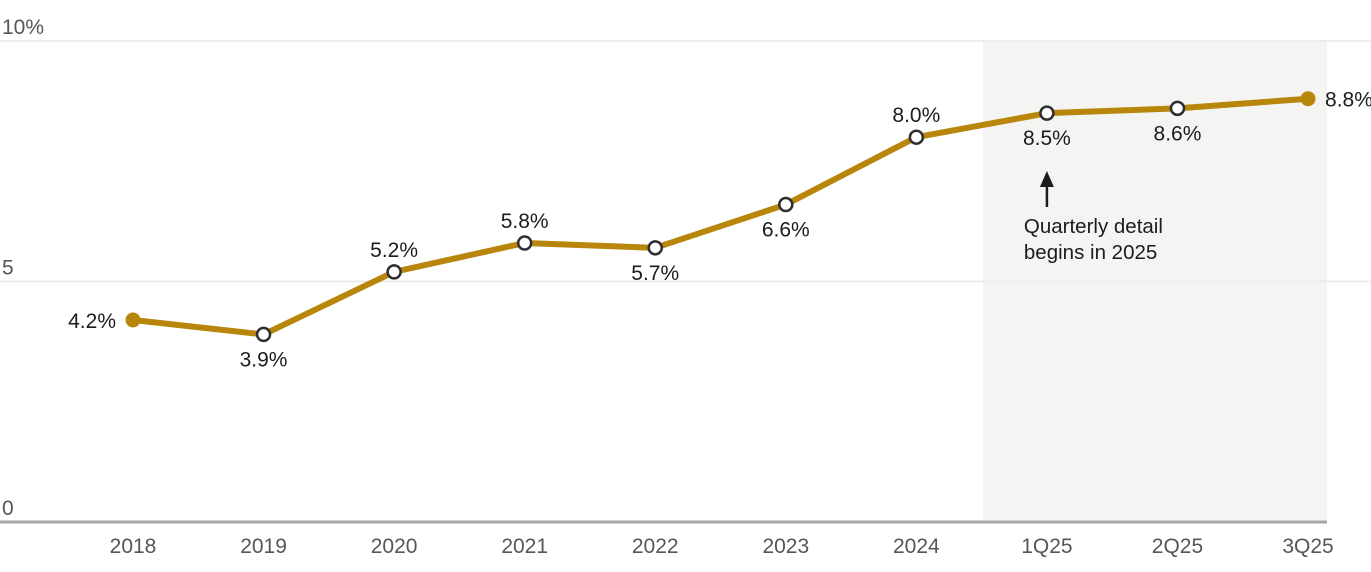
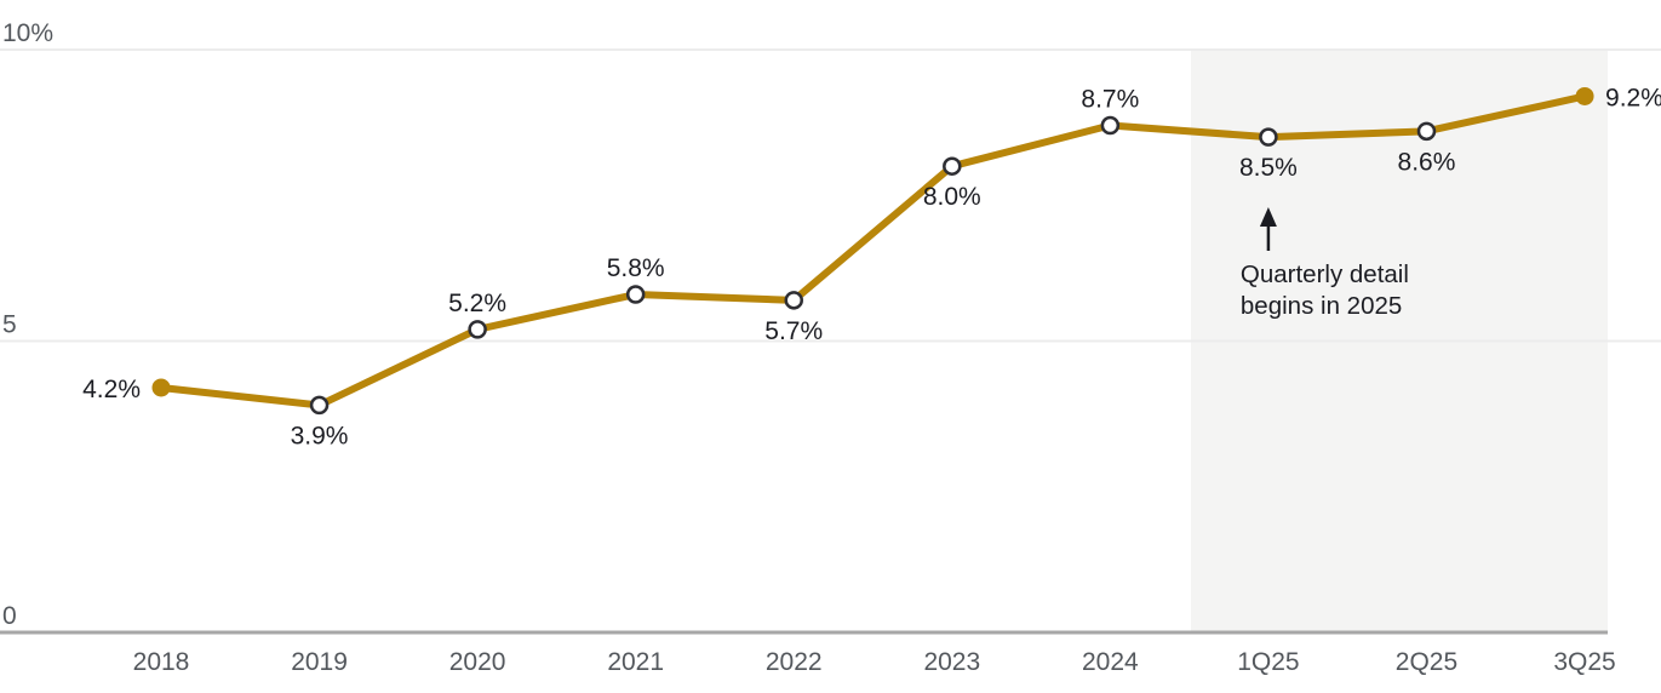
2023: 6.6% -> 8.0%
2024: 8.0% -> 8.7%
3Q25: 8.8% -> 9.2%
